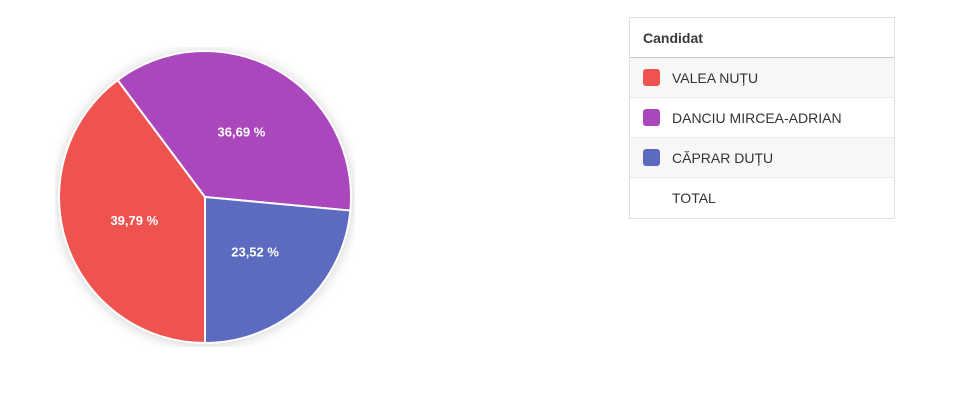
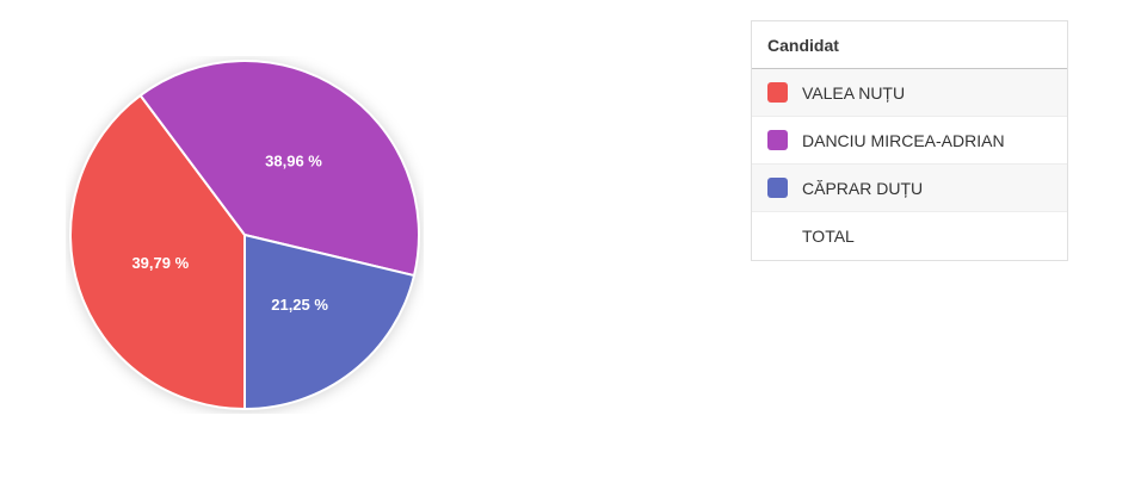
DANCIU MIRCEA-ADRIAN: 36,69 -> 38,96
CĂPRAR DUȚU: 23,52 -> 21,25
